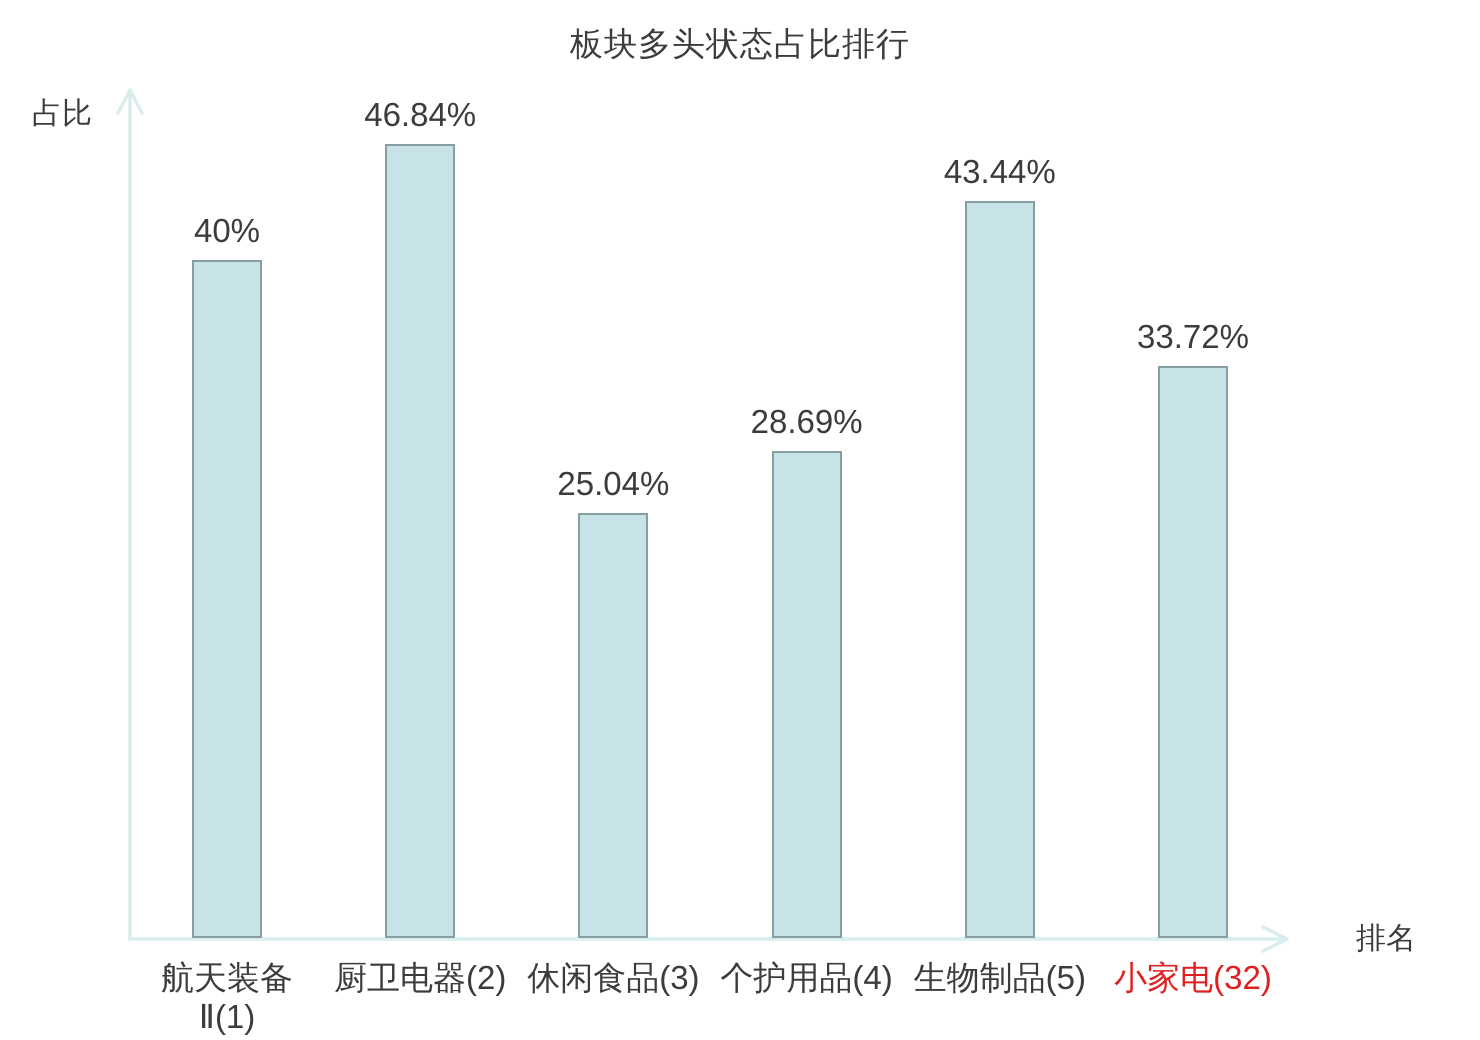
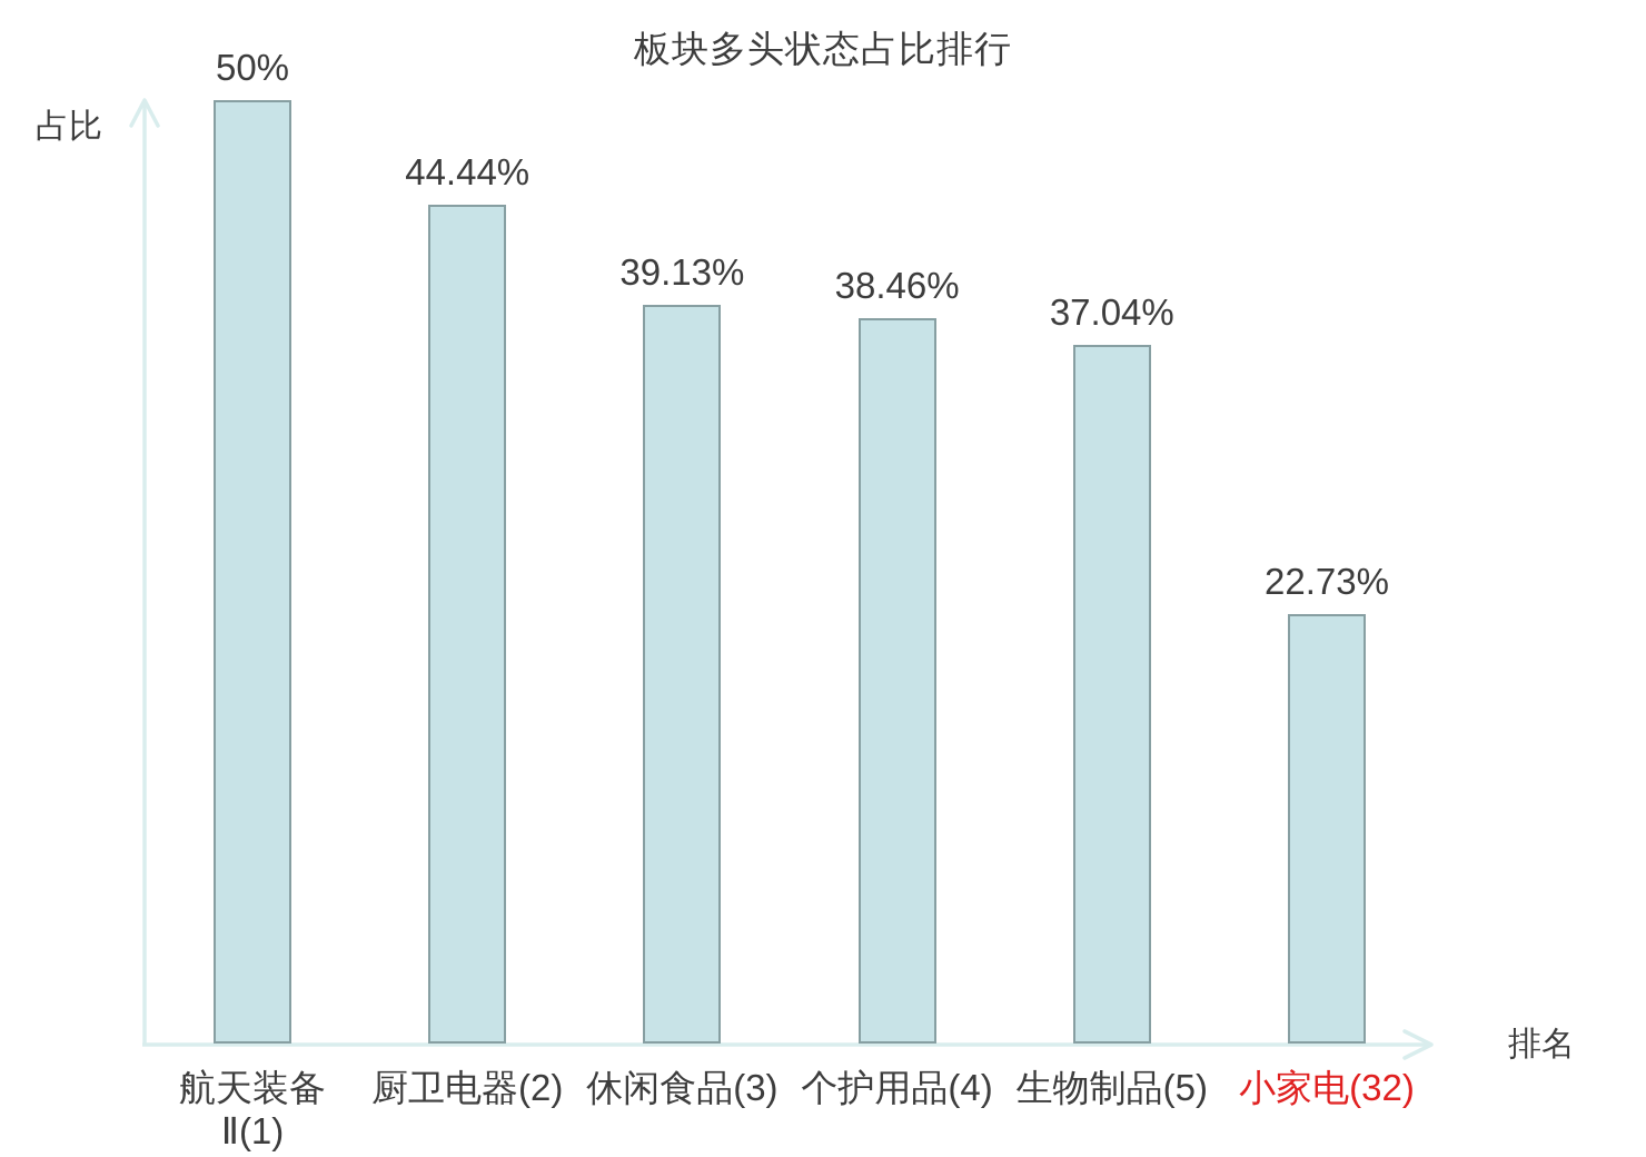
航天装备 Ⅱ(1): 40% -> 50%
厨卫电器(2): 46.84% -> 44.44%
休闲食品(3): 25.04% -> 39.13%
个护用品(4): 28.69% -> 38.46%
生物制品(5): 43.44% -> 37.04%
小家电(32): 33.72% -> 22.73%
